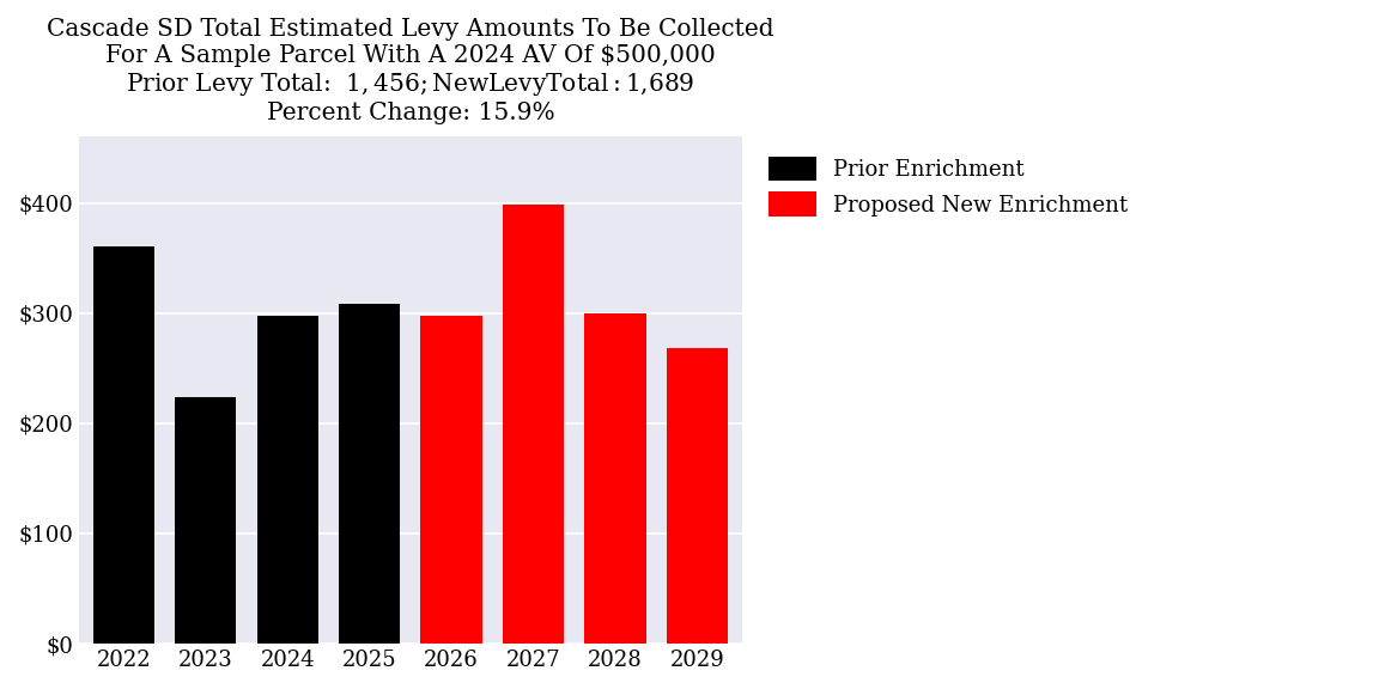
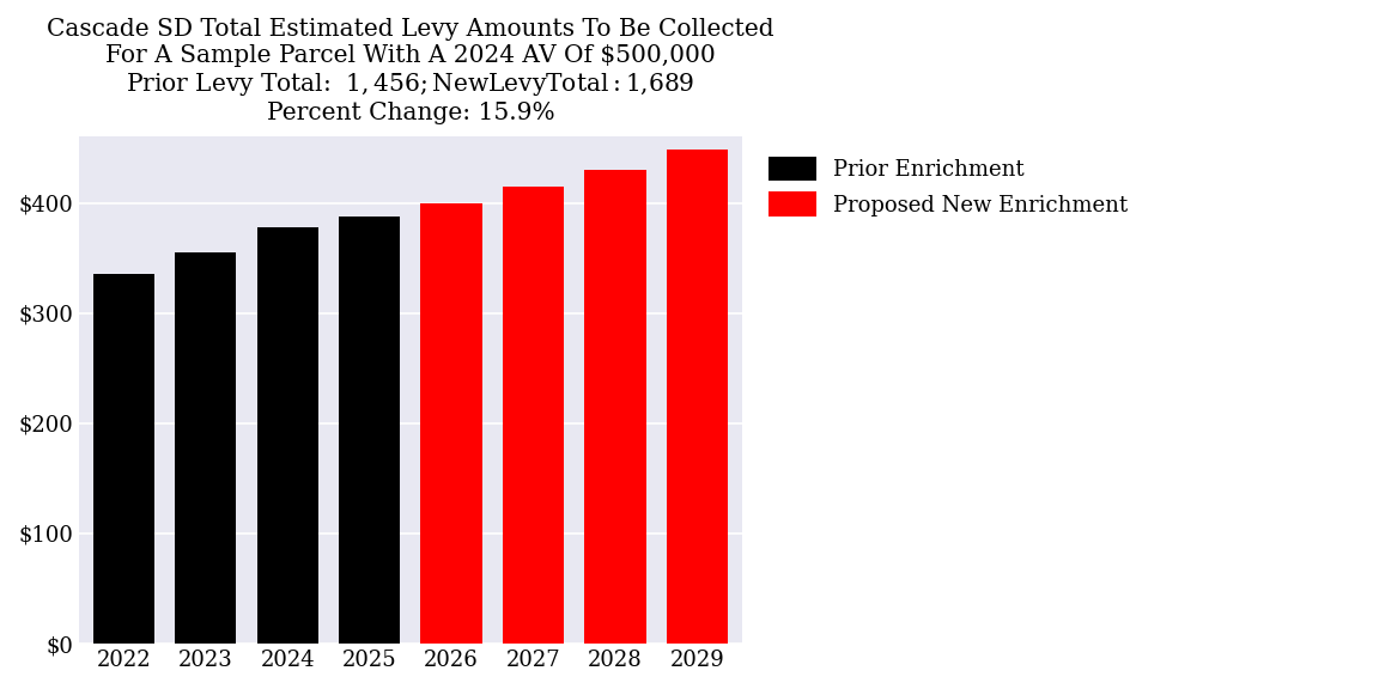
2022: $360 -> $335
2023: $224 -> $355
2024: $298 -> $378
2025: $308 -> $388
2026: $298 -> $400
2027: $398 -> $415
2028: $300 -> $430
2029: $268 -> $448
